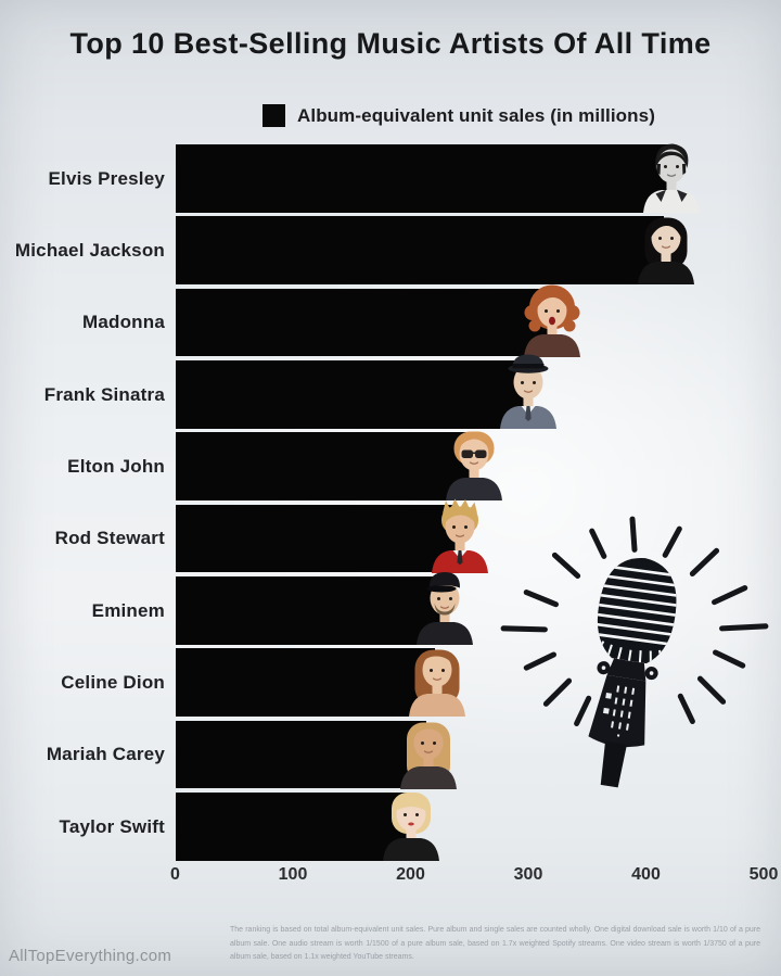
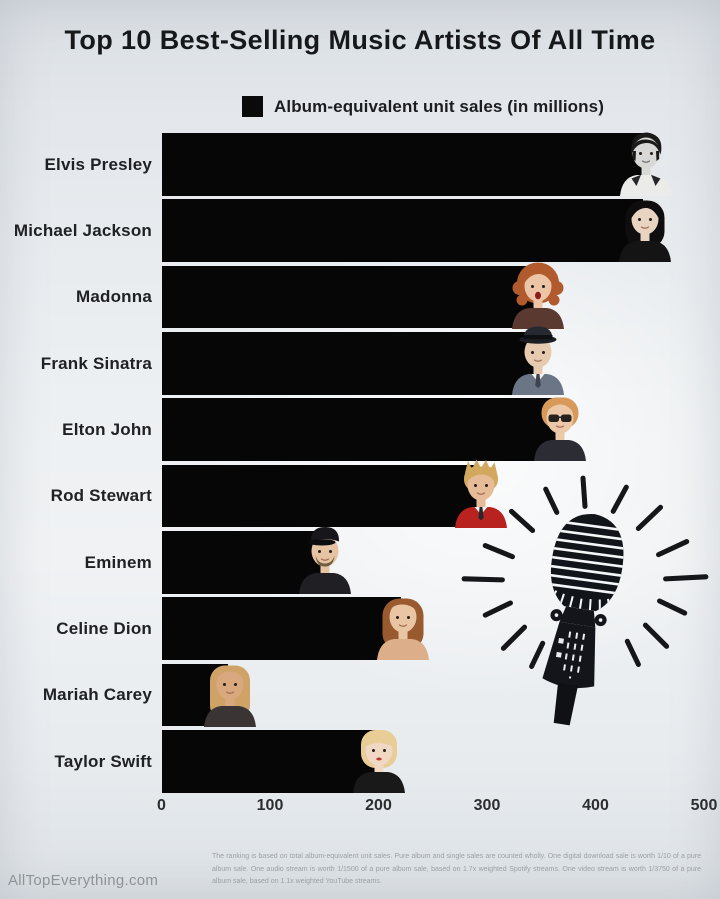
Elvis Presley: 420 -> 445
Michael Jackson: 415 -> 444
Madonna: 318 -> 345
Frank Sinatra: 298 -> 345
Elton John: 252 -> 365
Rod Stewart: 240 -> 293
Eminem: 227 -> 149
Mariah Carey: 213 -> 61
